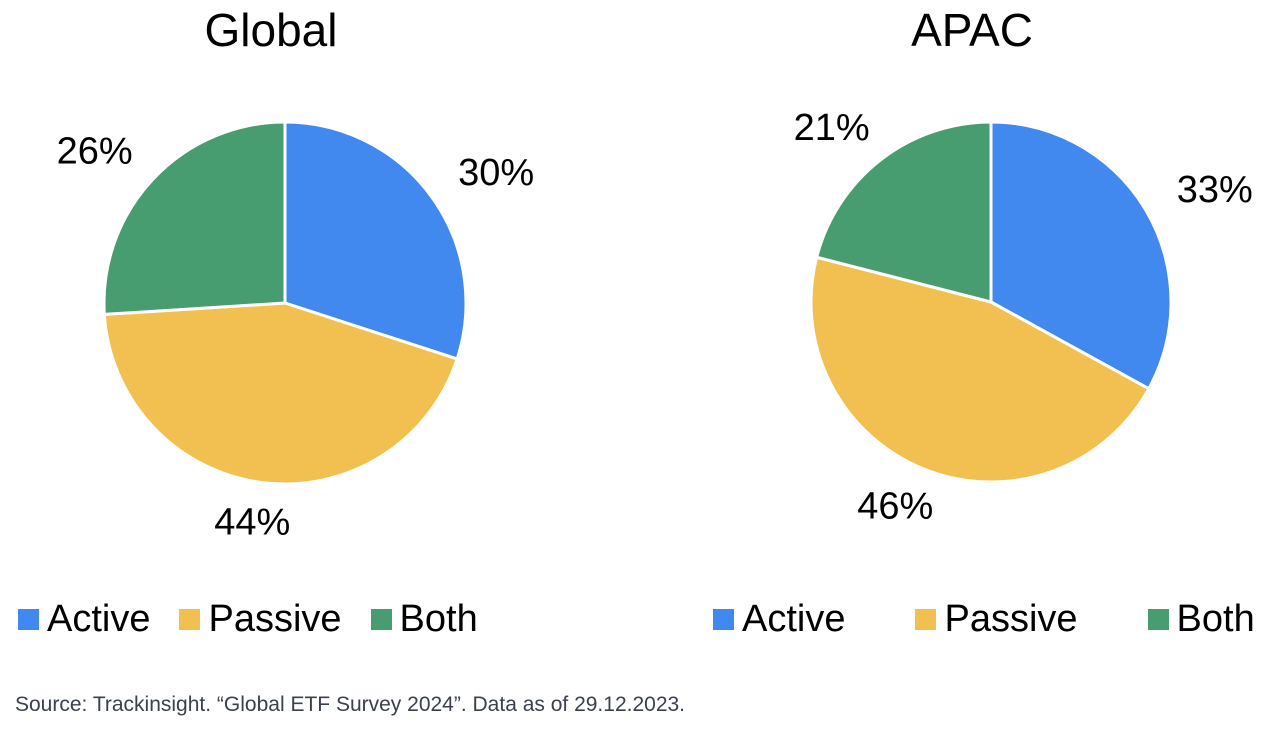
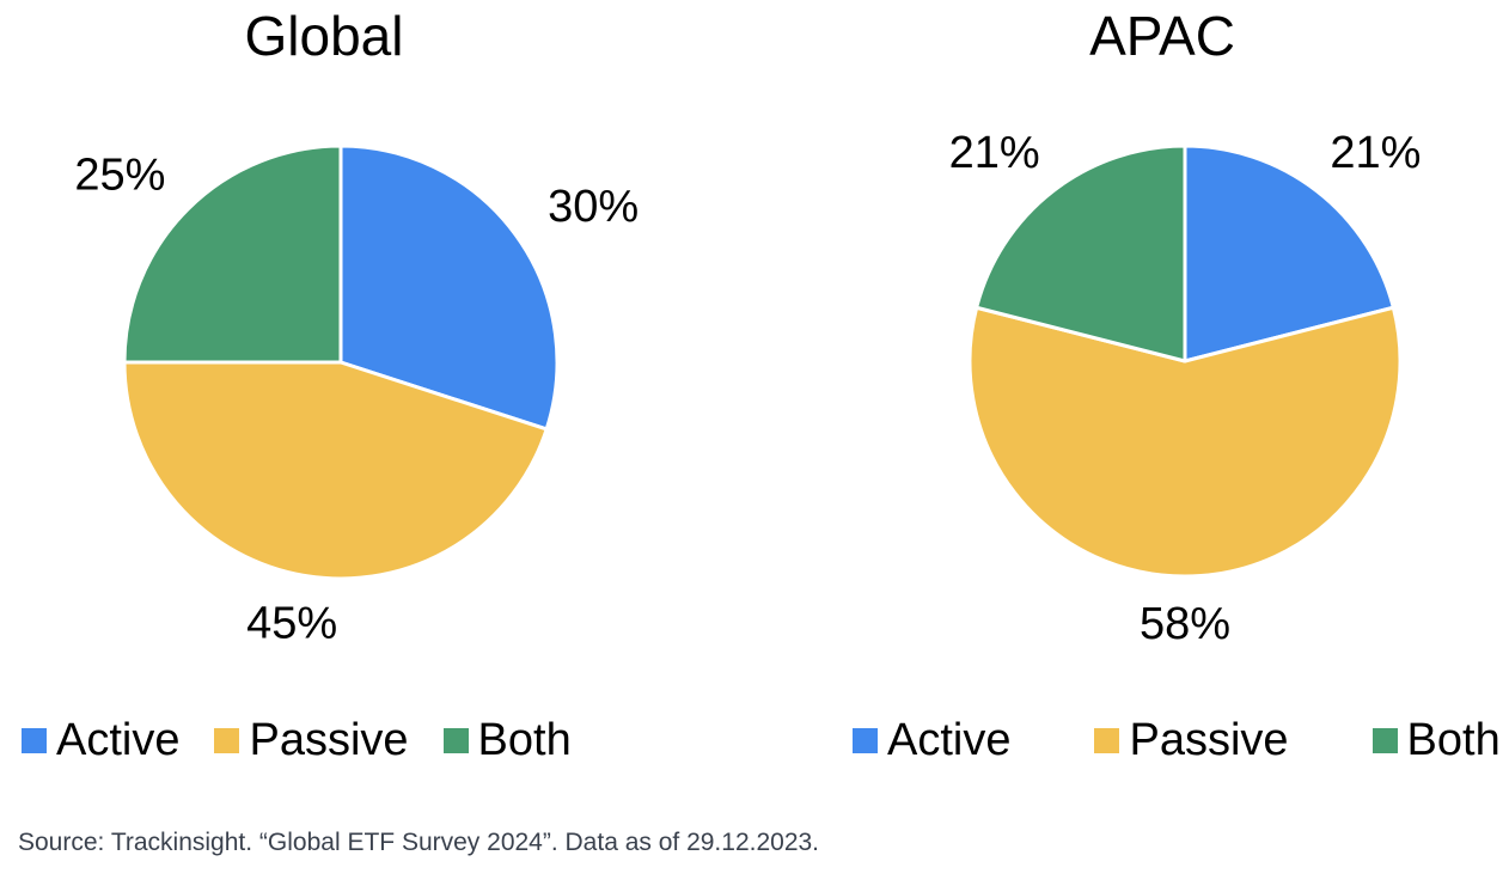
Global/Passive: 44% -> 45%
Global/Both: 26% -> 25%
APAC/Active: 33% -> 21%
APAC/Passive: 46% -> 58%
